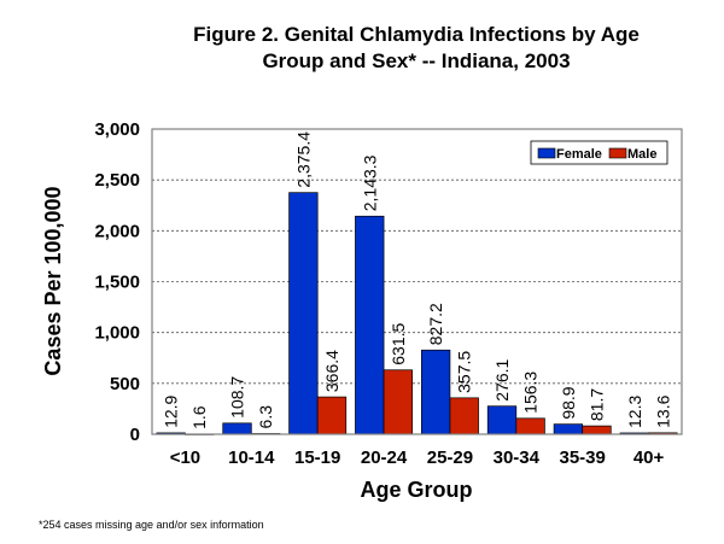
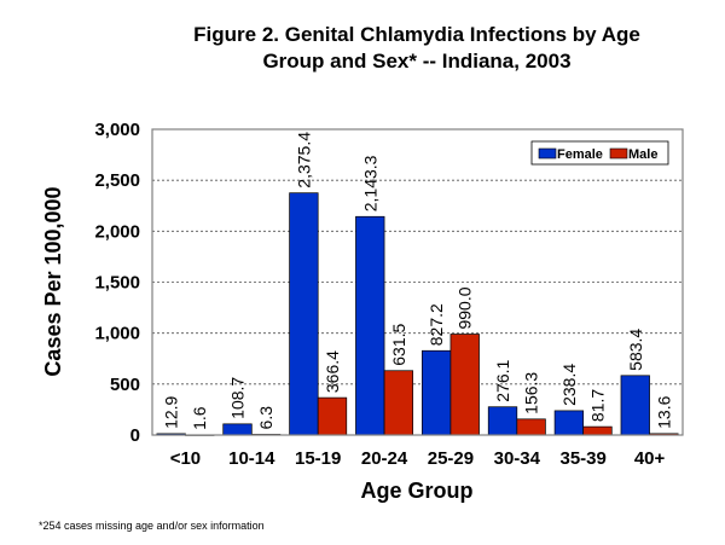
Male/25-29: 357.5 -> 990.0
Female/35-39: 98.9 -> 238.4
Female/40+: 12.3 -> 583.4
